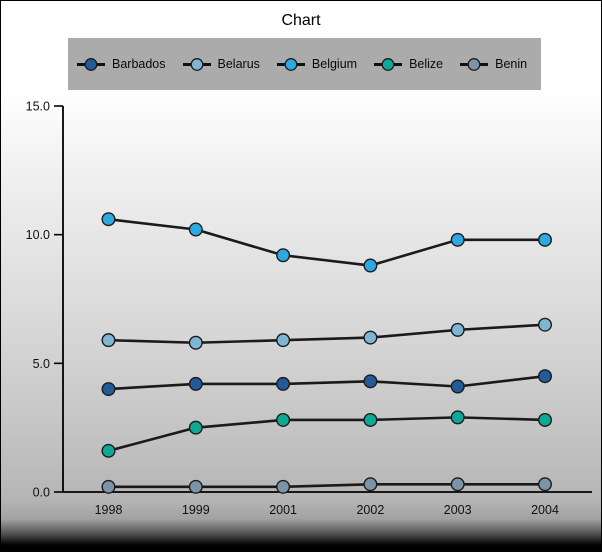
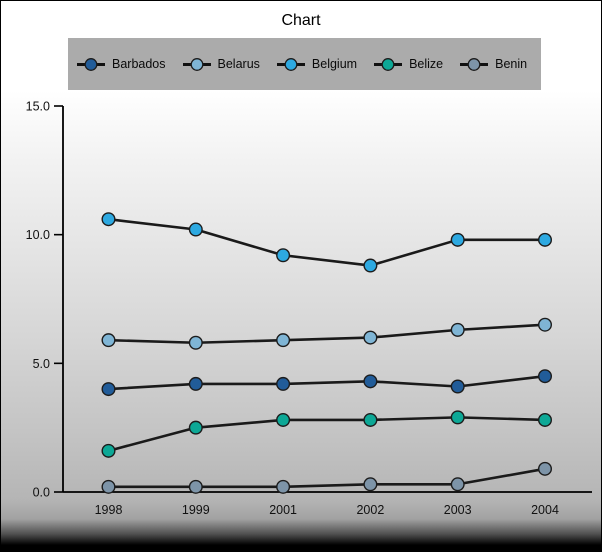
Benin/2004: 0.3 -> 0.9
